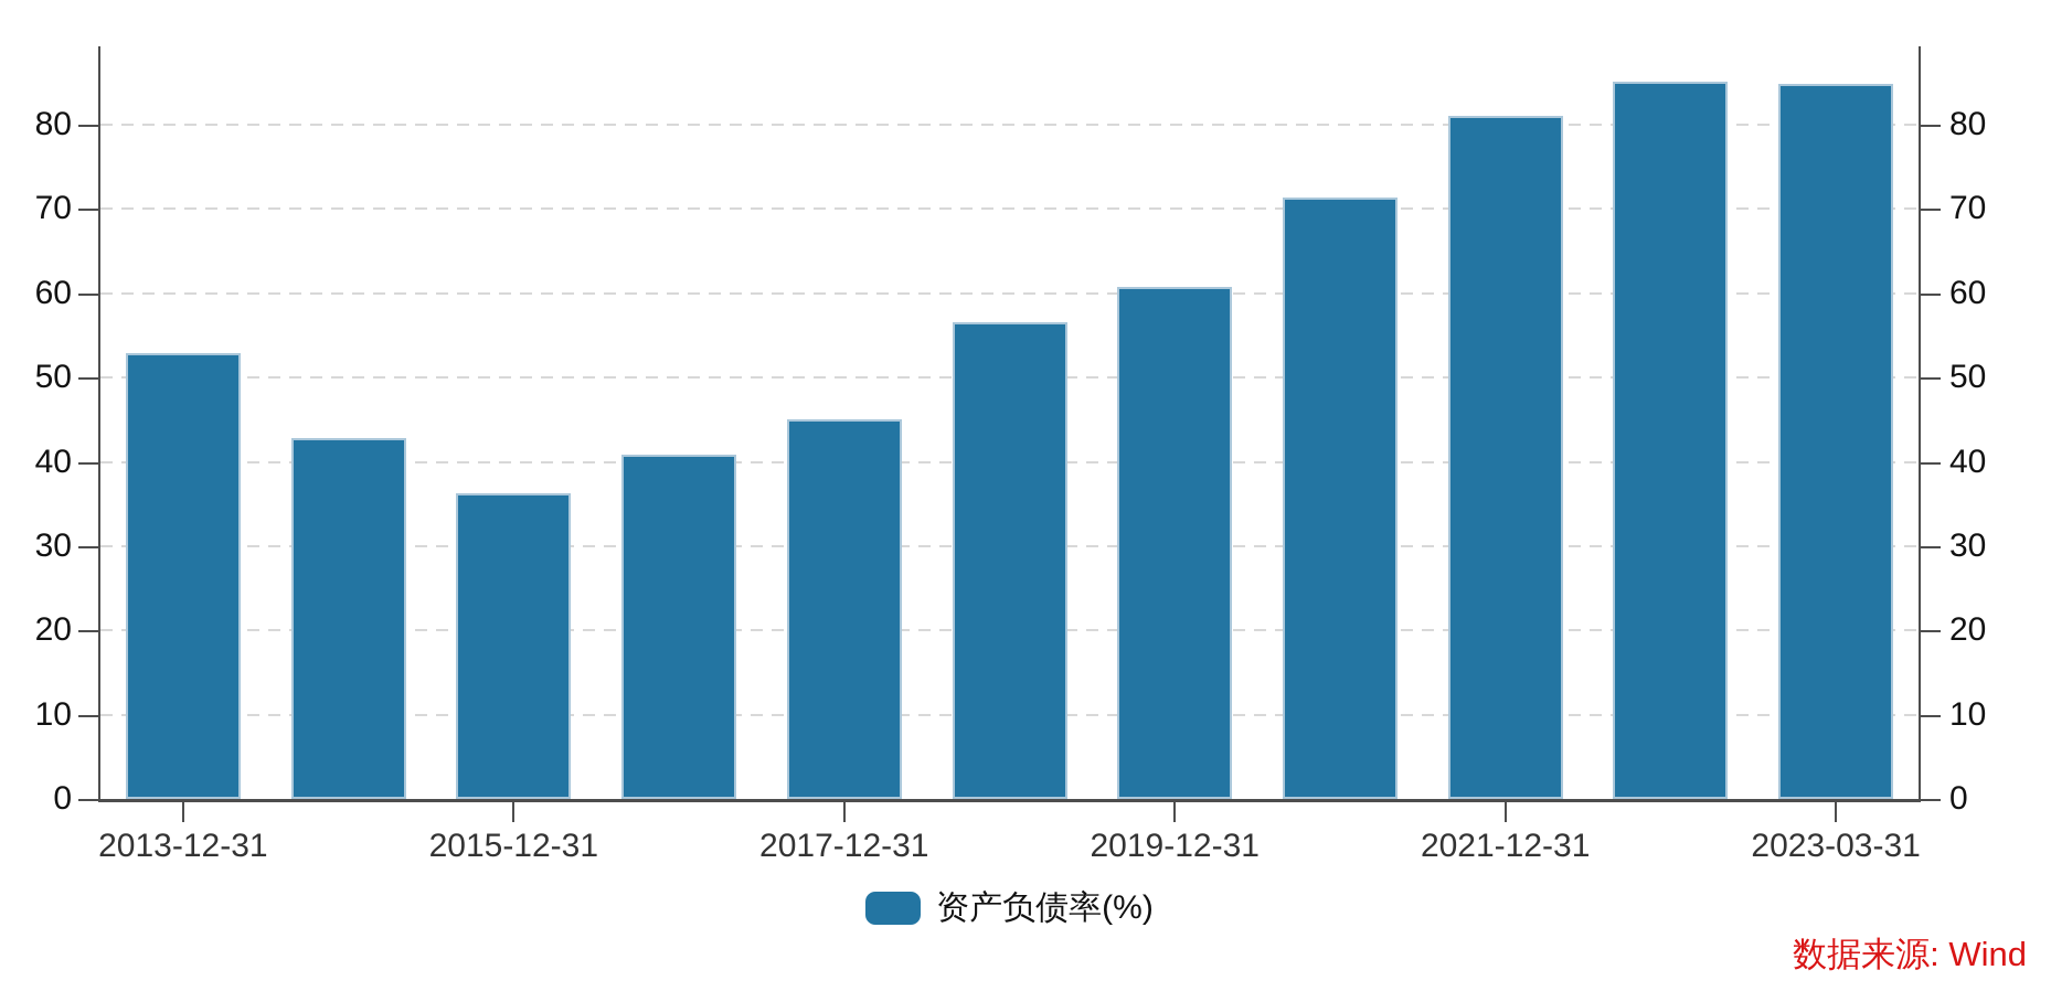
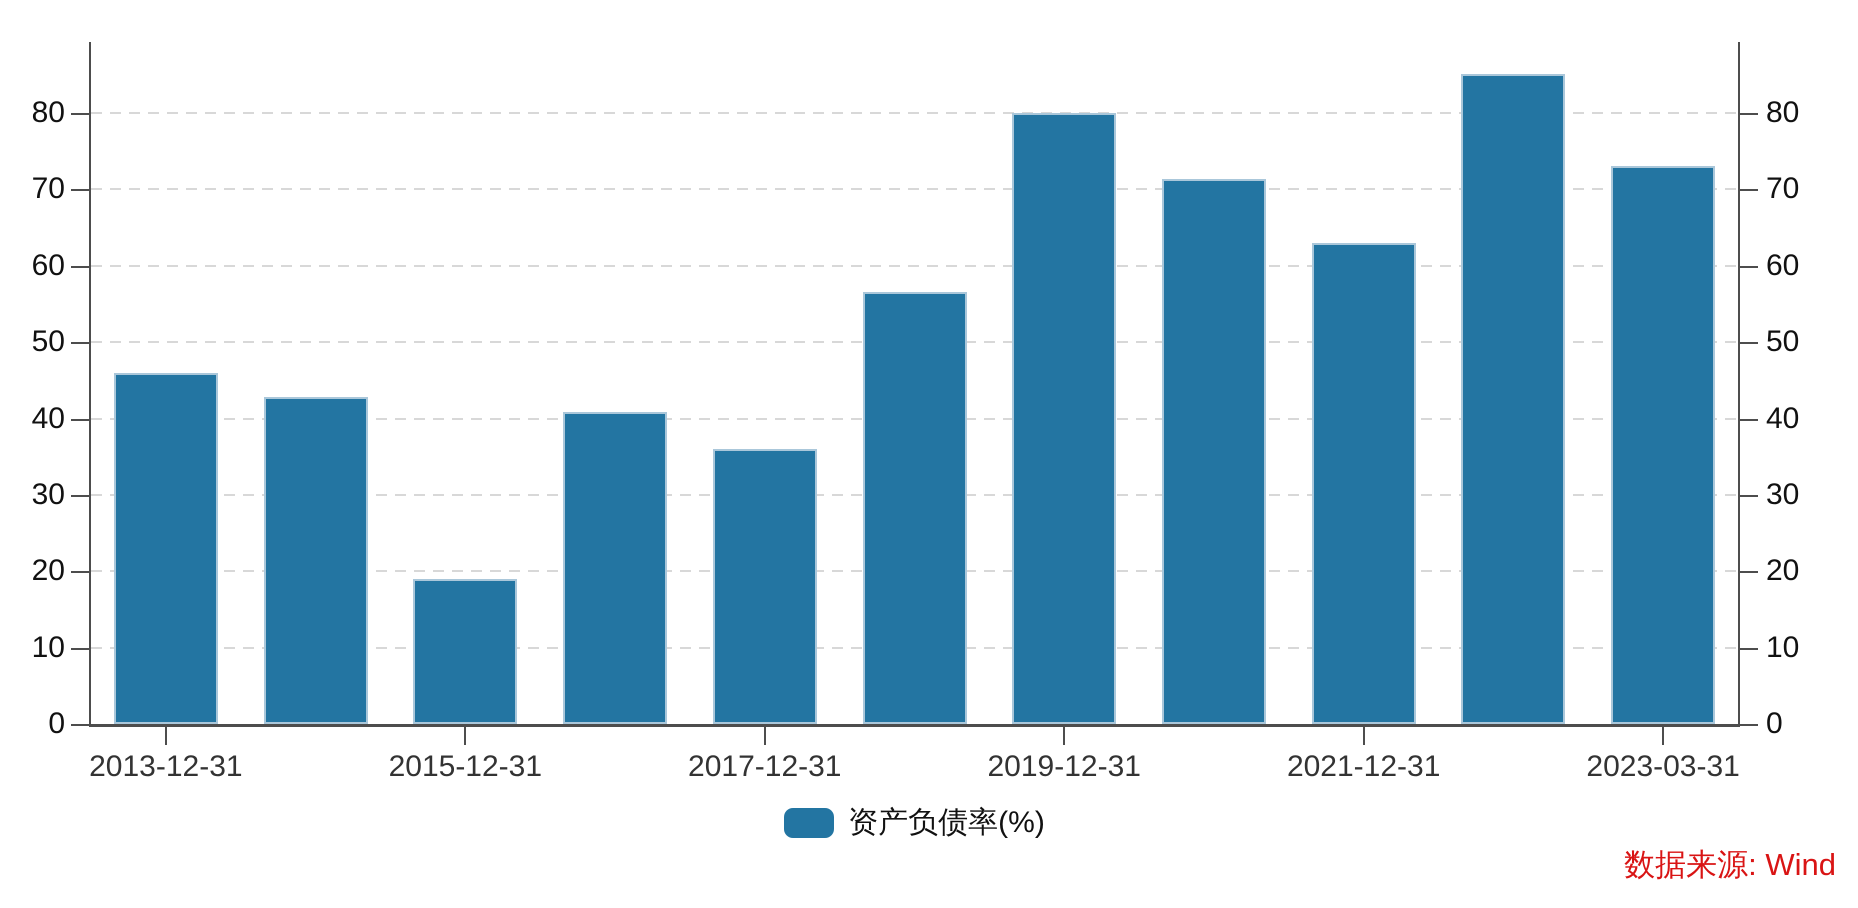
2013-12-31: 53 -> 46
2015-12-31: 36 -> 19
2017-12-31: 45 -> 36
2019-12-31: 61 -> 80
2021-12-31: 81 -> 63
2023-03-31: 85 -> 73
